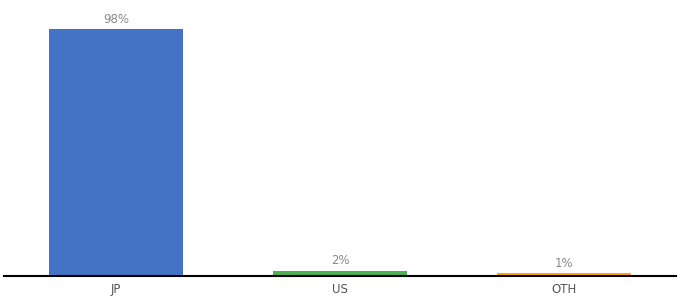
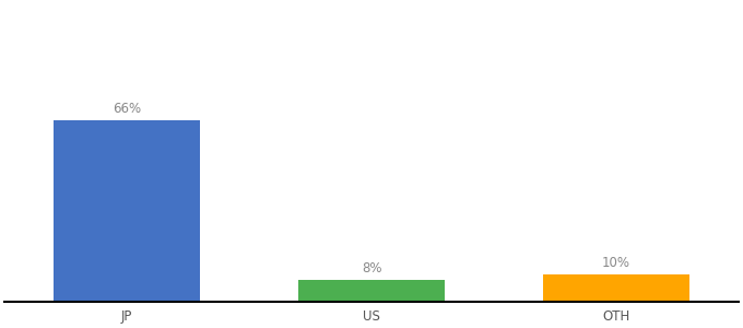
JP: 98% -> 66%
US: 2% -> 8%
OTH: 1% -> 10%
